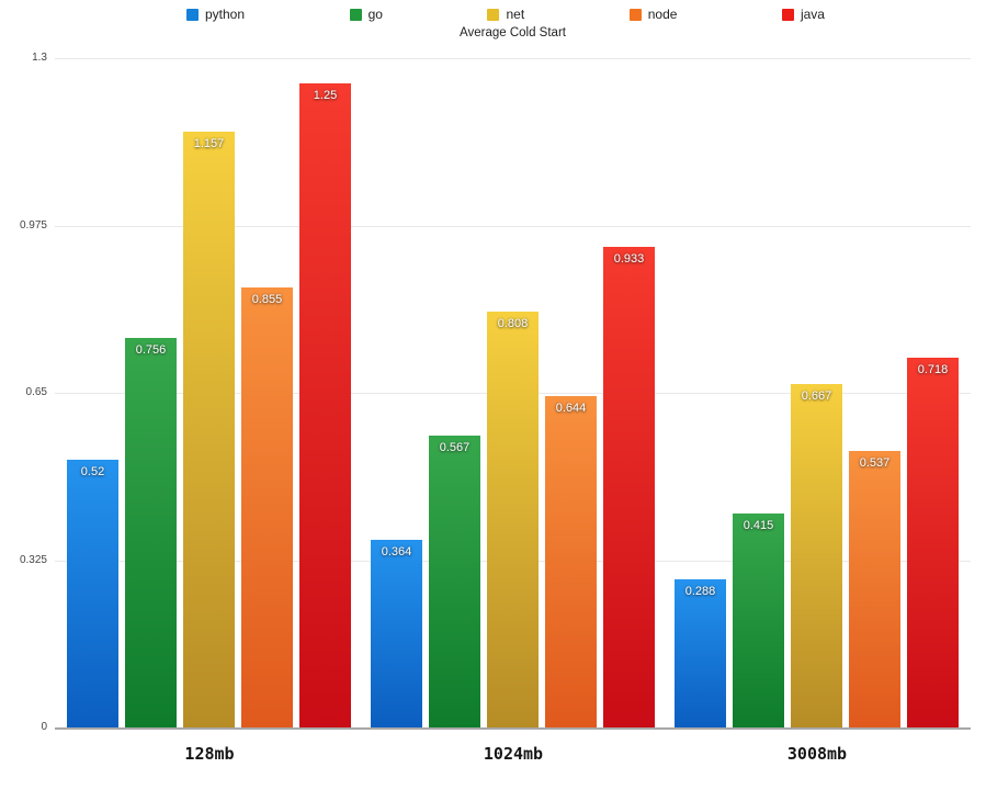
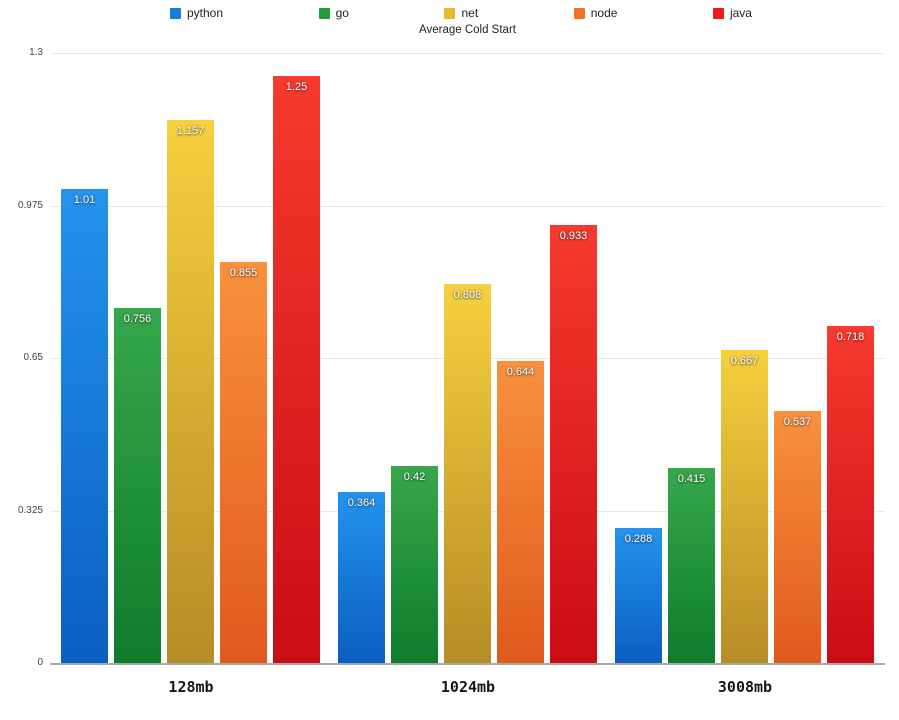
python/128mb: 0.52 -> 1.01
go/1024mb: 0.567 -> 0.42
